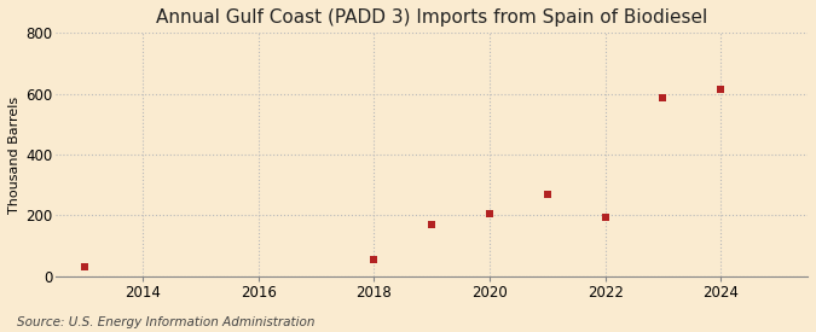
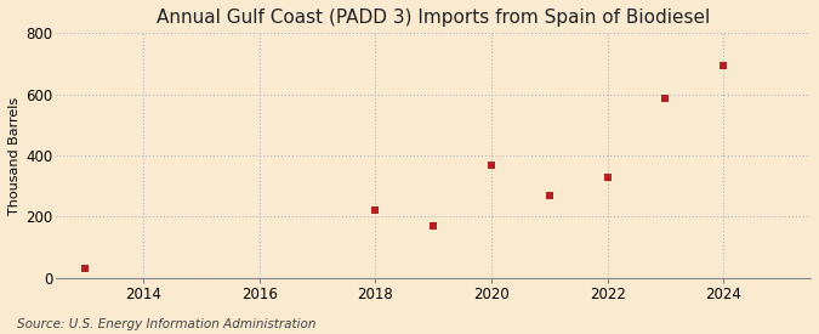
2018: 55 -> 220
2020: 205 -> 370
2022: 193 -> 330
2024: 613 -> 695
